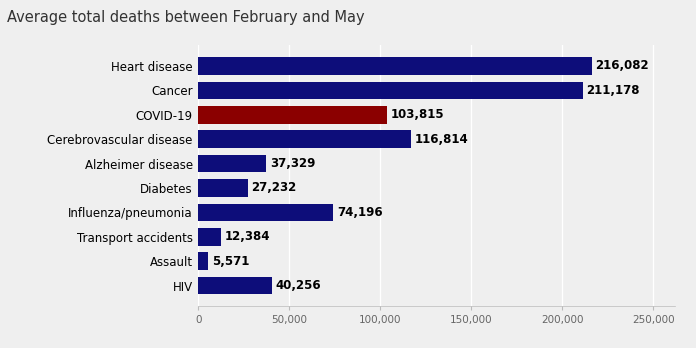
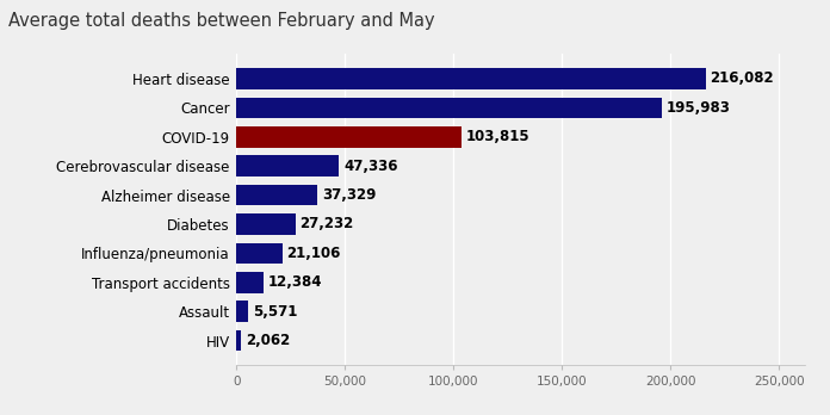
Cancer: 211,178 -> 195,983
Cerebrovascular disease: 116,814 -> 47,336
Influenza/pneumonia: 74,196 -> 21,106
HIV: 40,256 -> 2,062
